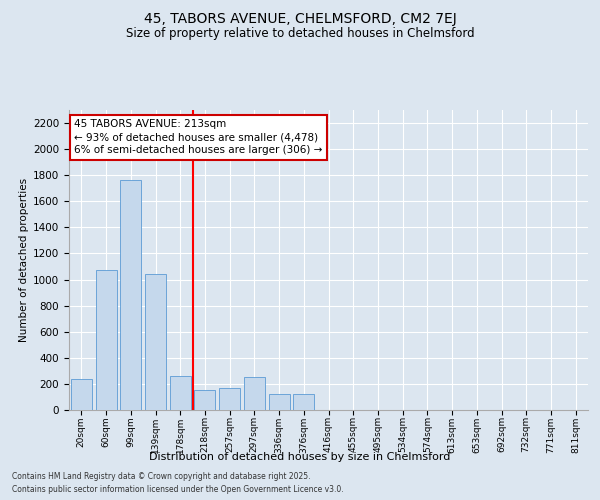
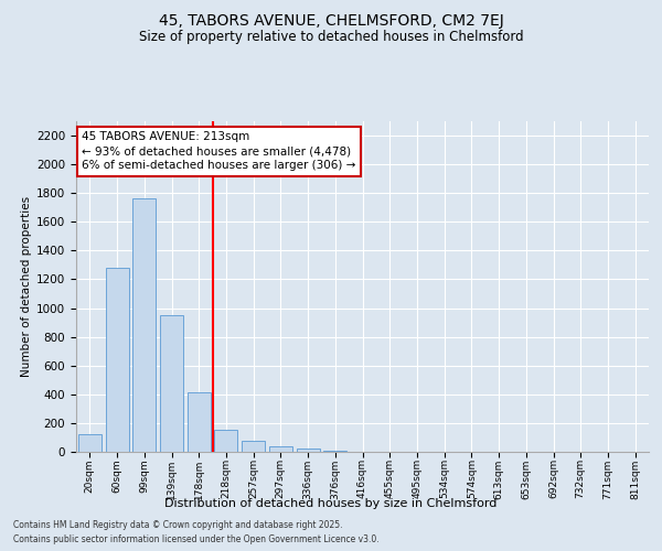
20sqm: 240 -> 120
60sqm: 1070 -> 1280
139sqm: 1040 -> 950
178sqm: 260 -> 420
257sqm: 170 -> 80
297sqm: 250 -> 40
336sqm: 120 -> 20
376sqm: 120 -> 0
